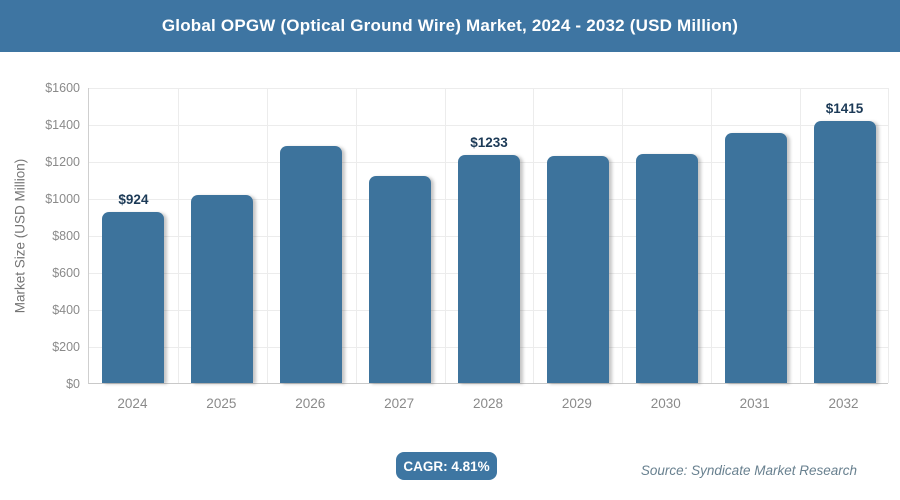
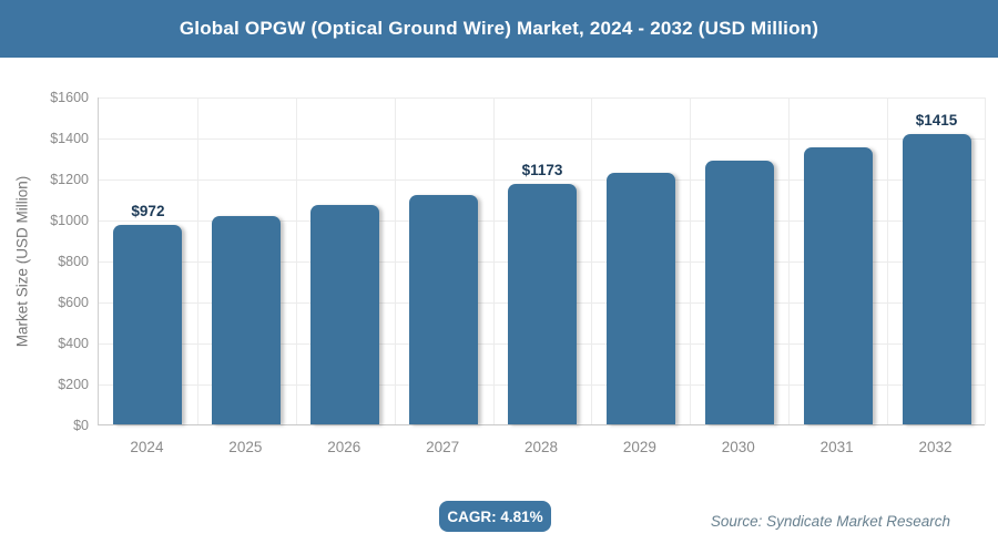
2024: $924 -> $972
2026: $1280 -> $1070
2028: $1233 -> $1173
2030: $1240 -> $1290
